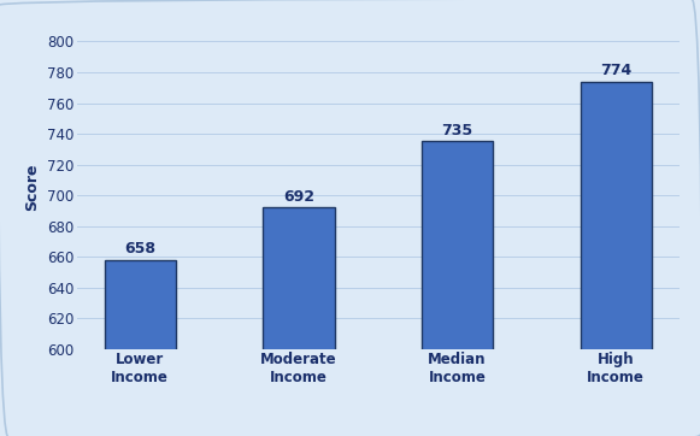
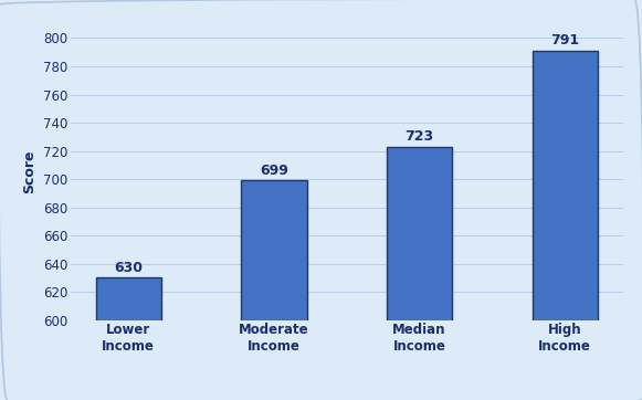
Lower Income: 658 -> 630
Moderate Income: 692 -> 699
Median Income: 735 -> 723
High Income: 774 -> 791
